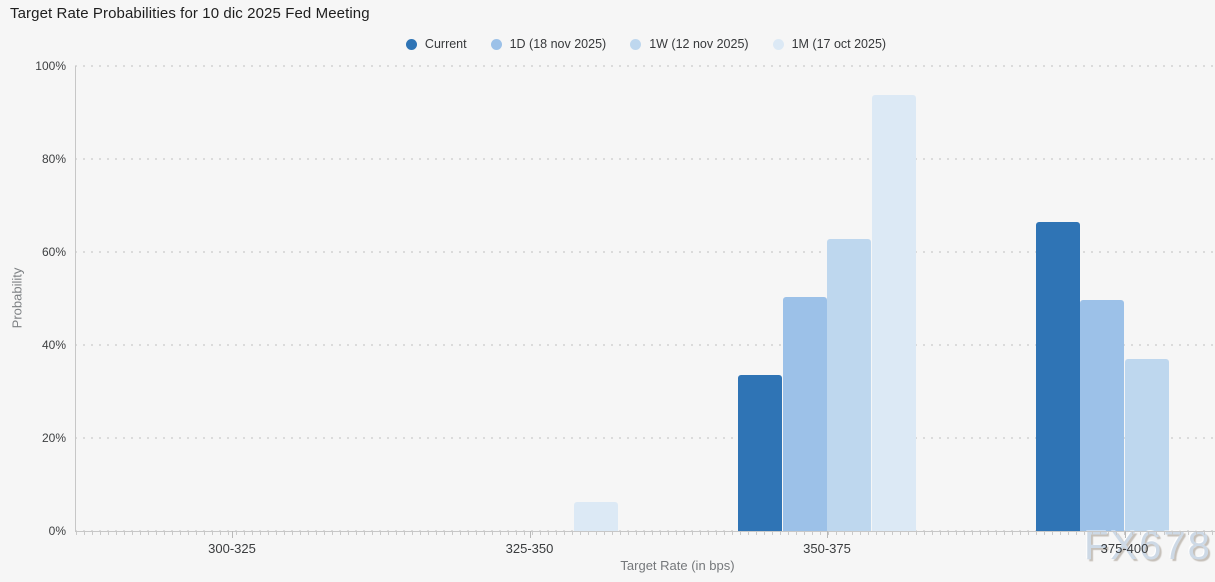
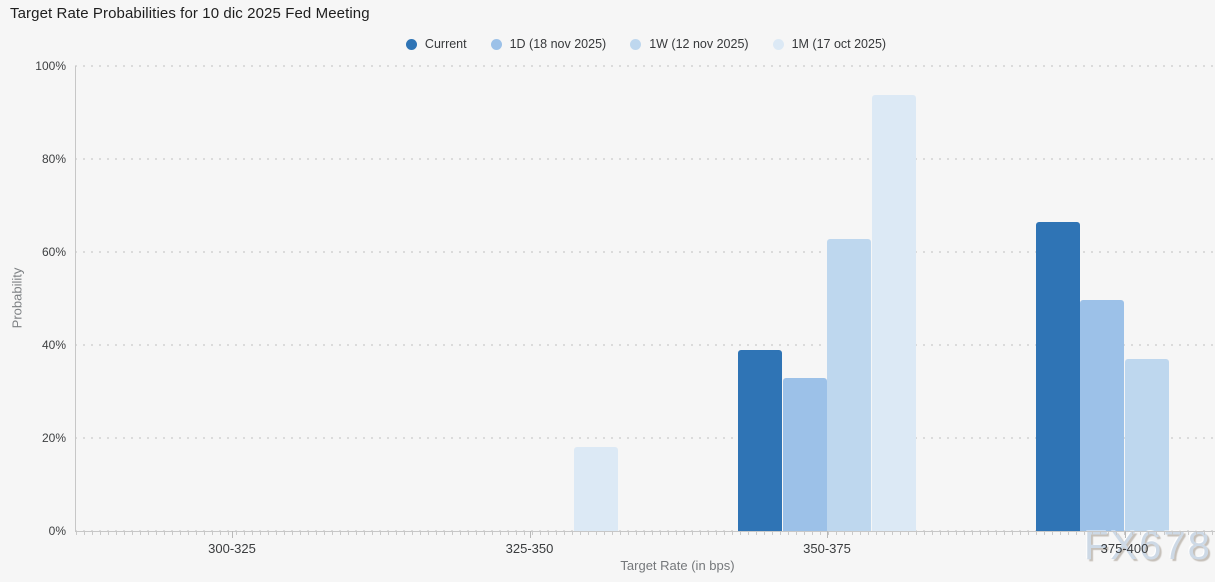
1M (17 oct 2025)/325-350: 6% -> 18%
Current/350-375: 34% -> 39%
1D (18 nov 2025)/350-375: 50% -> 33%
